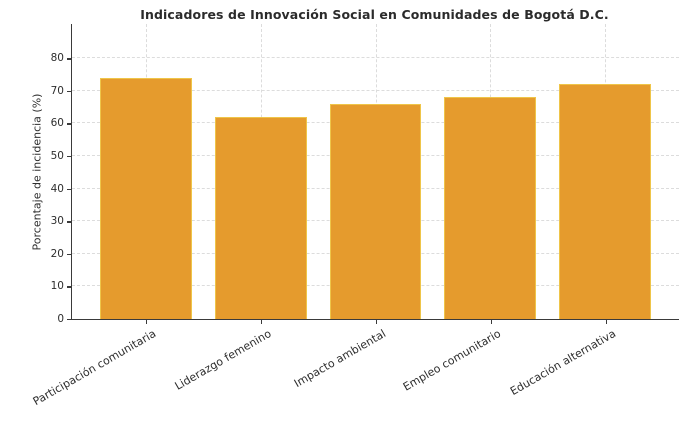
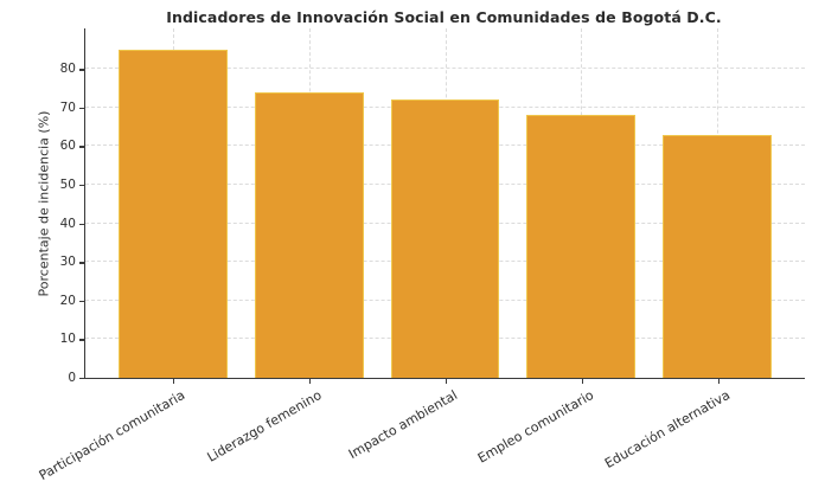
Participación comunitaria: 74 -> 85
Liderazgo femenino: 62 -> 74
Impacto ambiental: 66 -> 72
Educación alternativa: 72 -> 63
